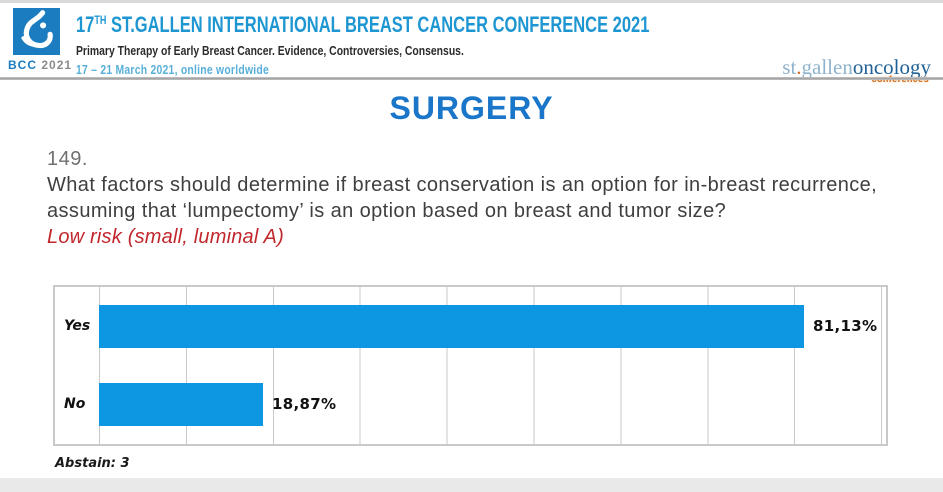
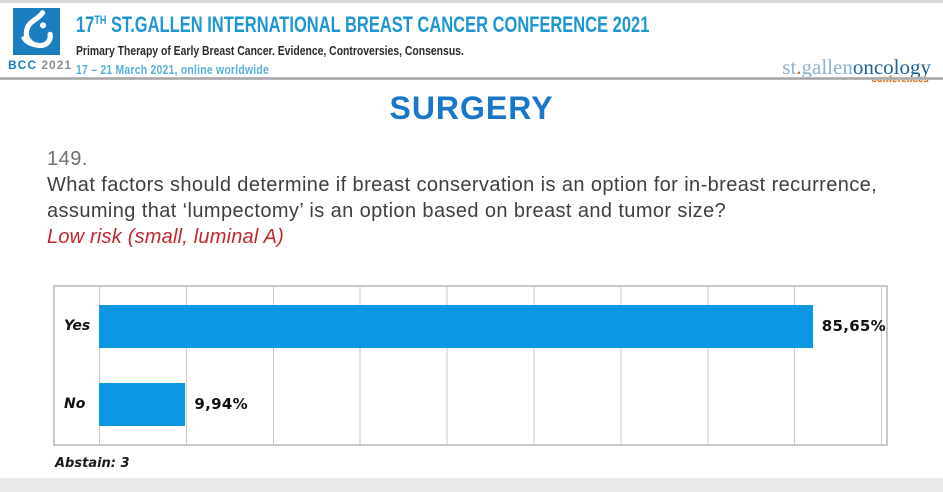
Yes: 81,13% -> 85,65%
No: 18,87% -> 9,94%
